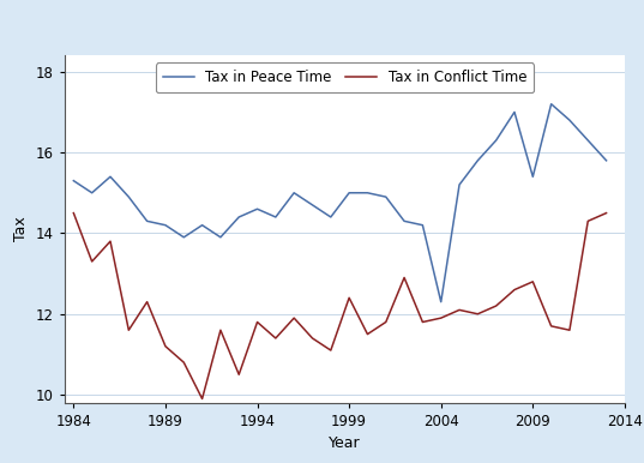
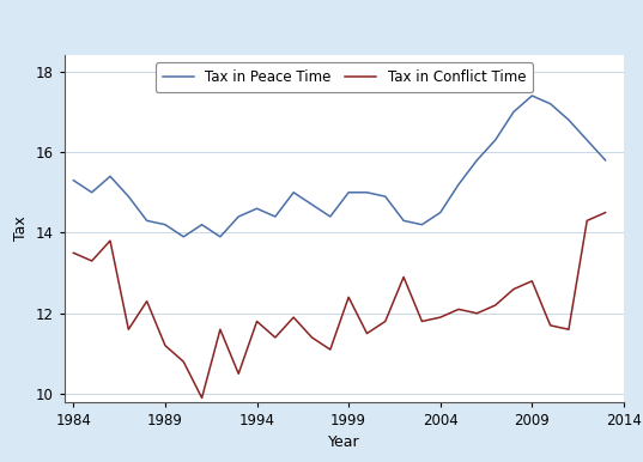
Tax in Conflict Time/1984: 14.5 -> 13.5
Tax in Peace Time/2004: 12.3 -> 14.5
Tax in Peace Time/2009: 15.4 -> 17.4
